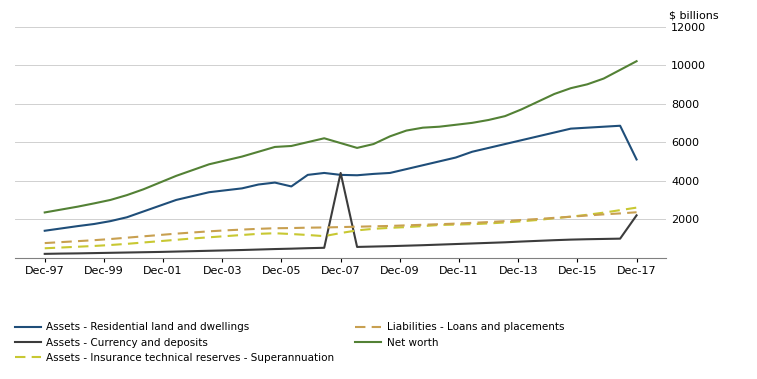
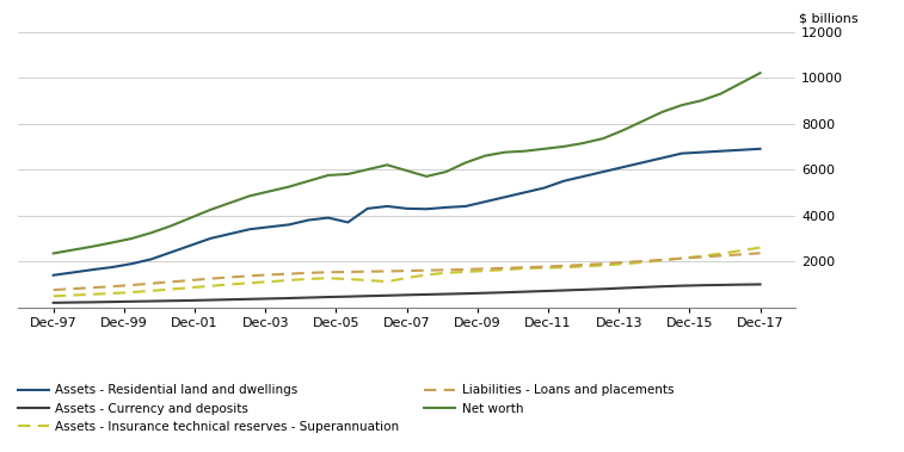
Assets - Currency and deposits/Dec-07: 4400 -> 500
Assets - Residential land and dwellings/Dec-17: 5100 -> 6900
Assets - Currency and deposits/Dec-17: 2200 -> 1000
